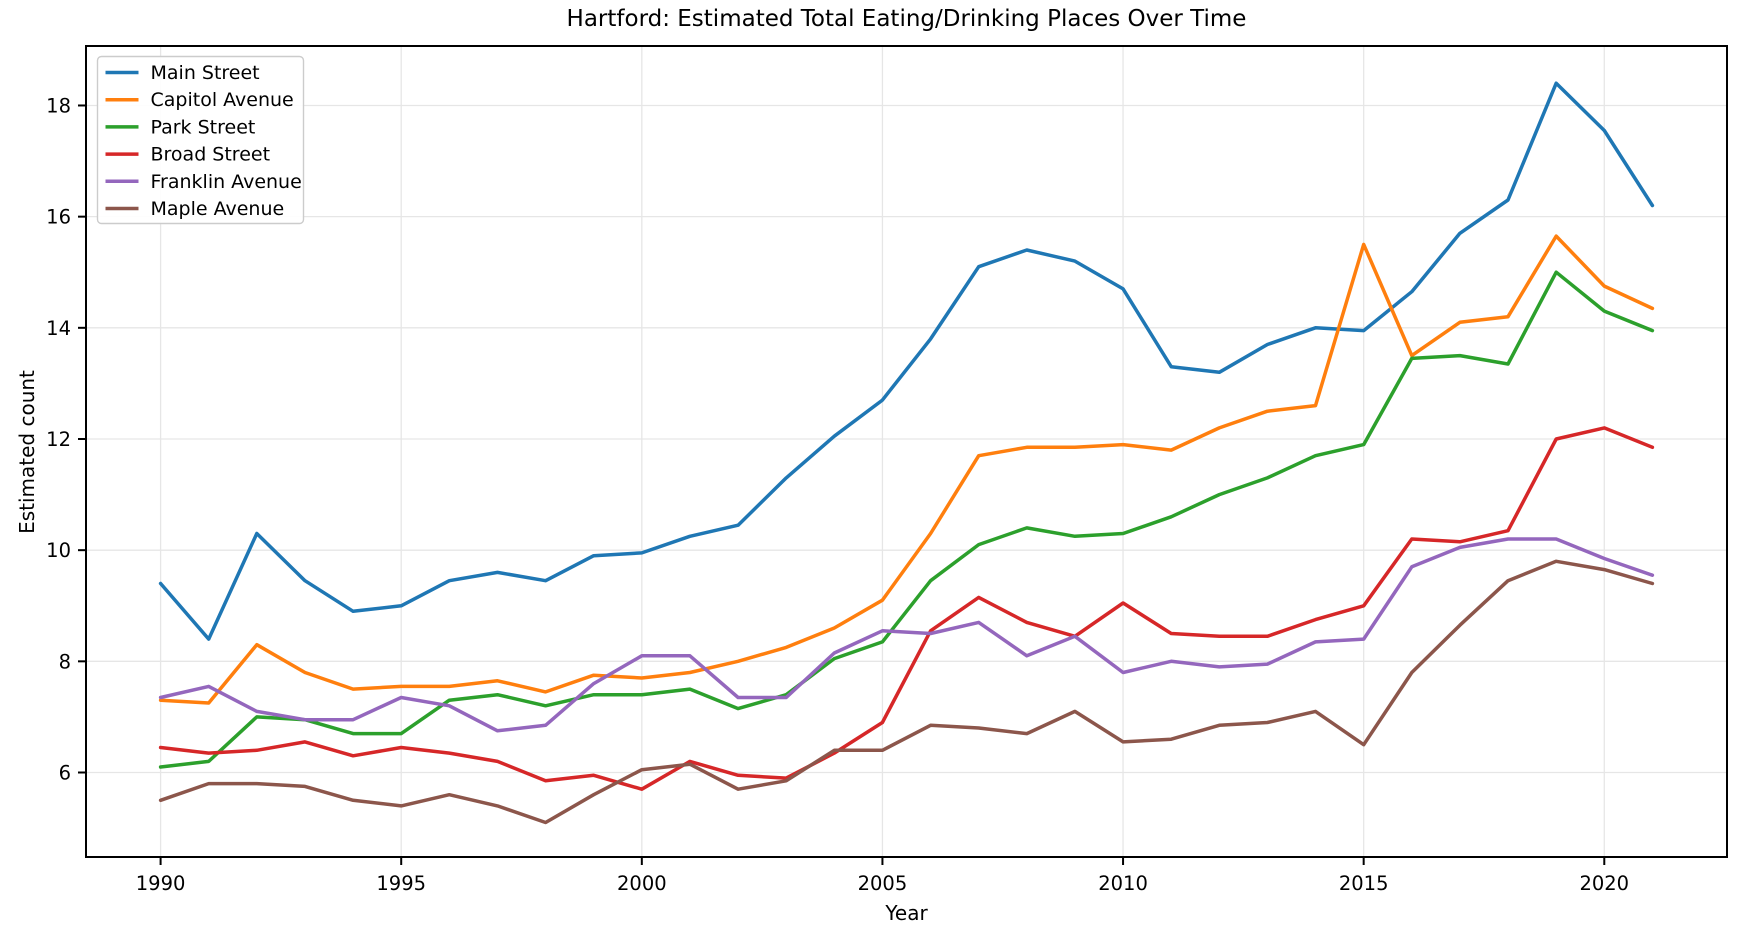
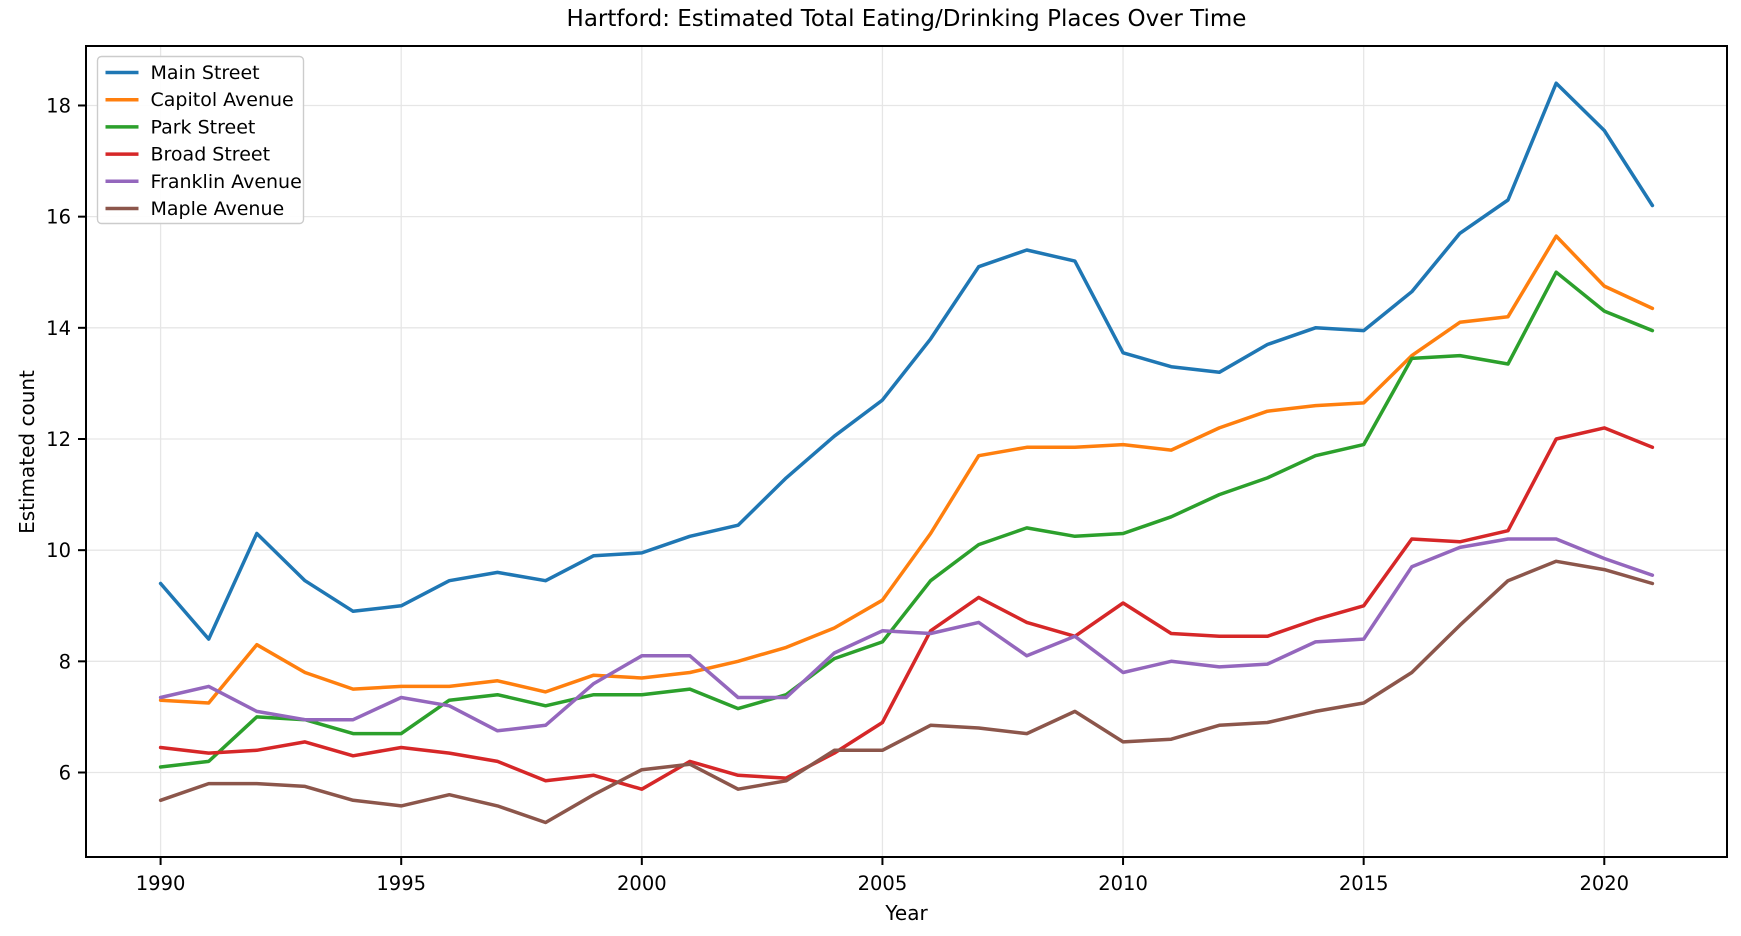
Main Street/2010: 14.7 -> 13.6
Capitol Avenue/2015: 15.5 -> 12.7
Maple Avenue/2015: 6.5 -> 7.2
